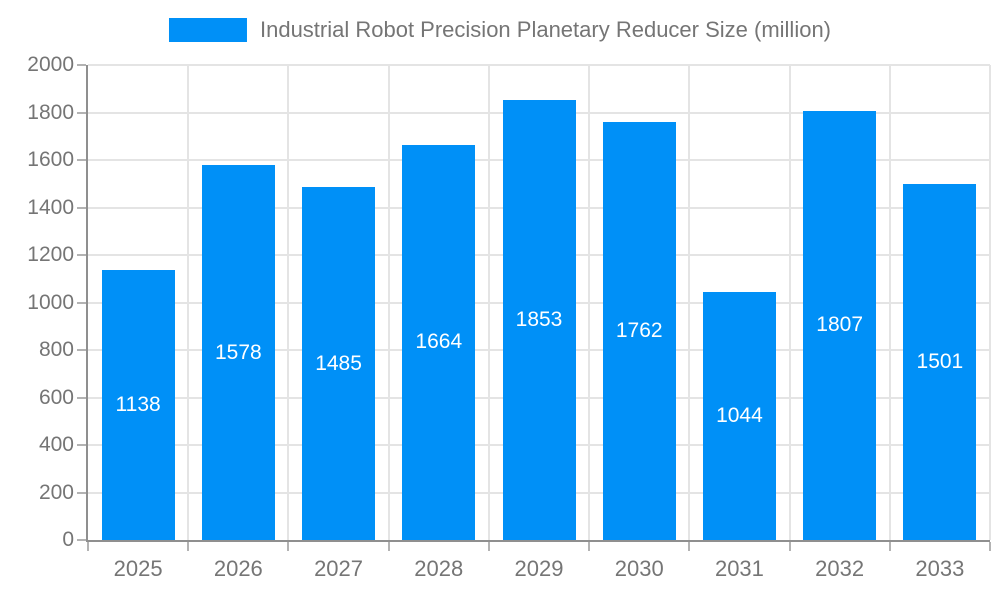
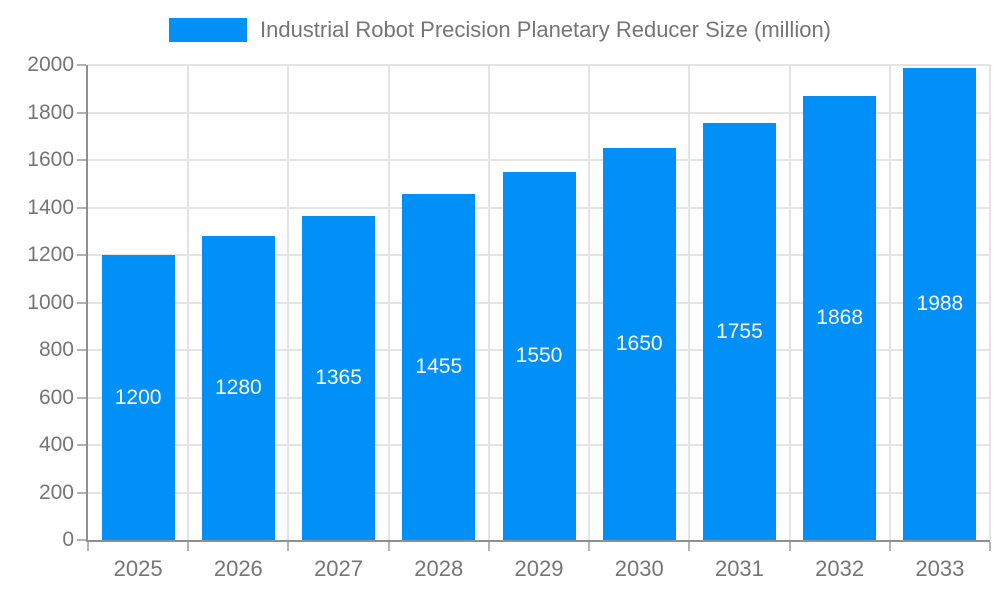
2025: 1138 -> 1200
2026: 1578 -> 1280
2027: 1485 -> 1365
2028: 1664 -> 1455
2029: 1853 -> 1550
2030: 1762 -> 1650
2031: 1044 -> 1755
2032: 1807 -> 1868
2033: 1501 -> 1988
